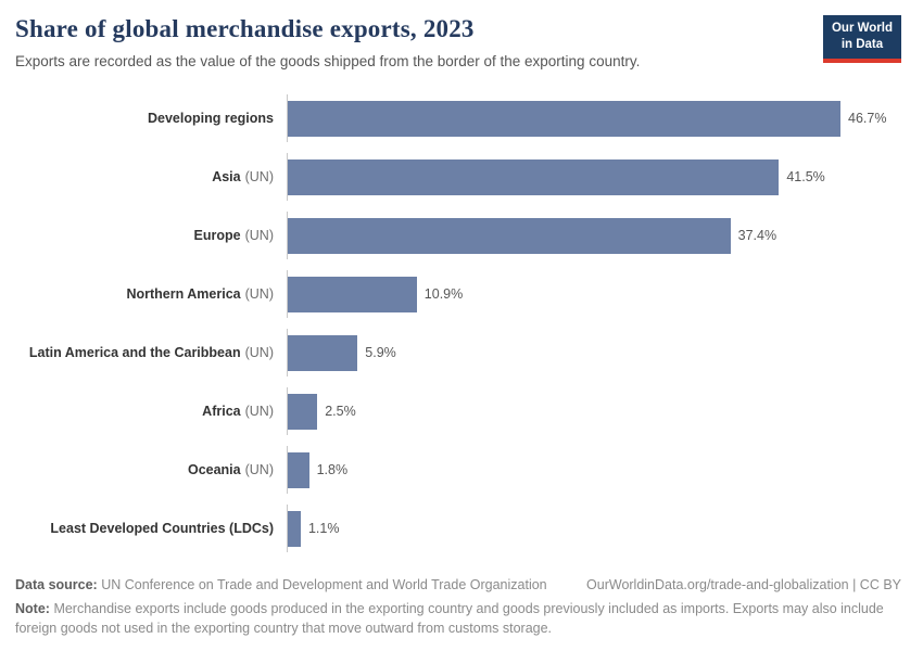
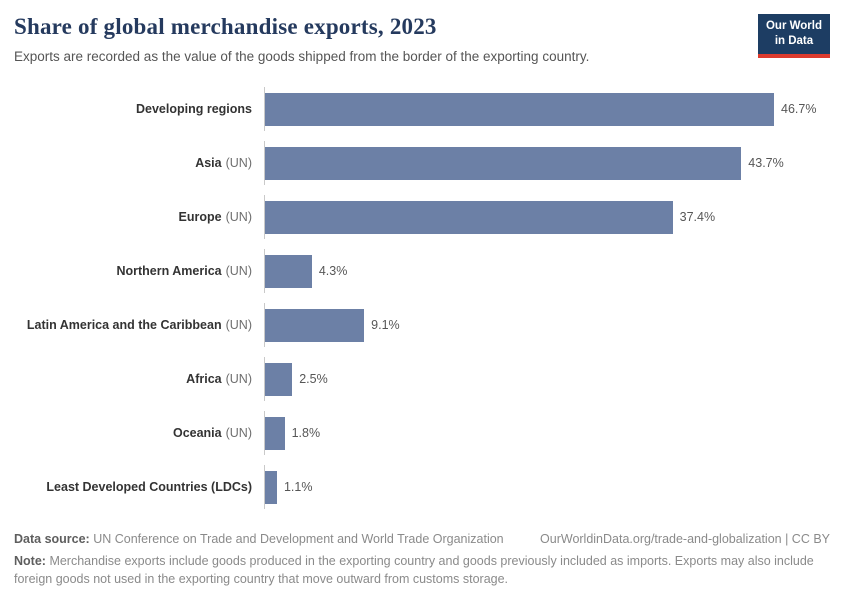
Asia: 41.5% -> 43.7%
Northern America: 10.9% -> 4.3%
Latin America and the Caribbean: 5.9% -> 9.1%
